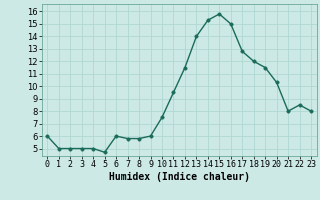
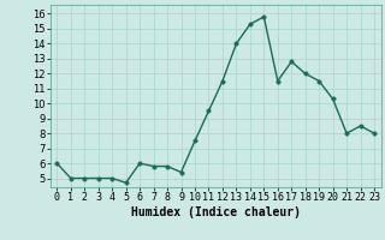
9: 6.0 -> 5.4
16: 15.0 -> 11.5
